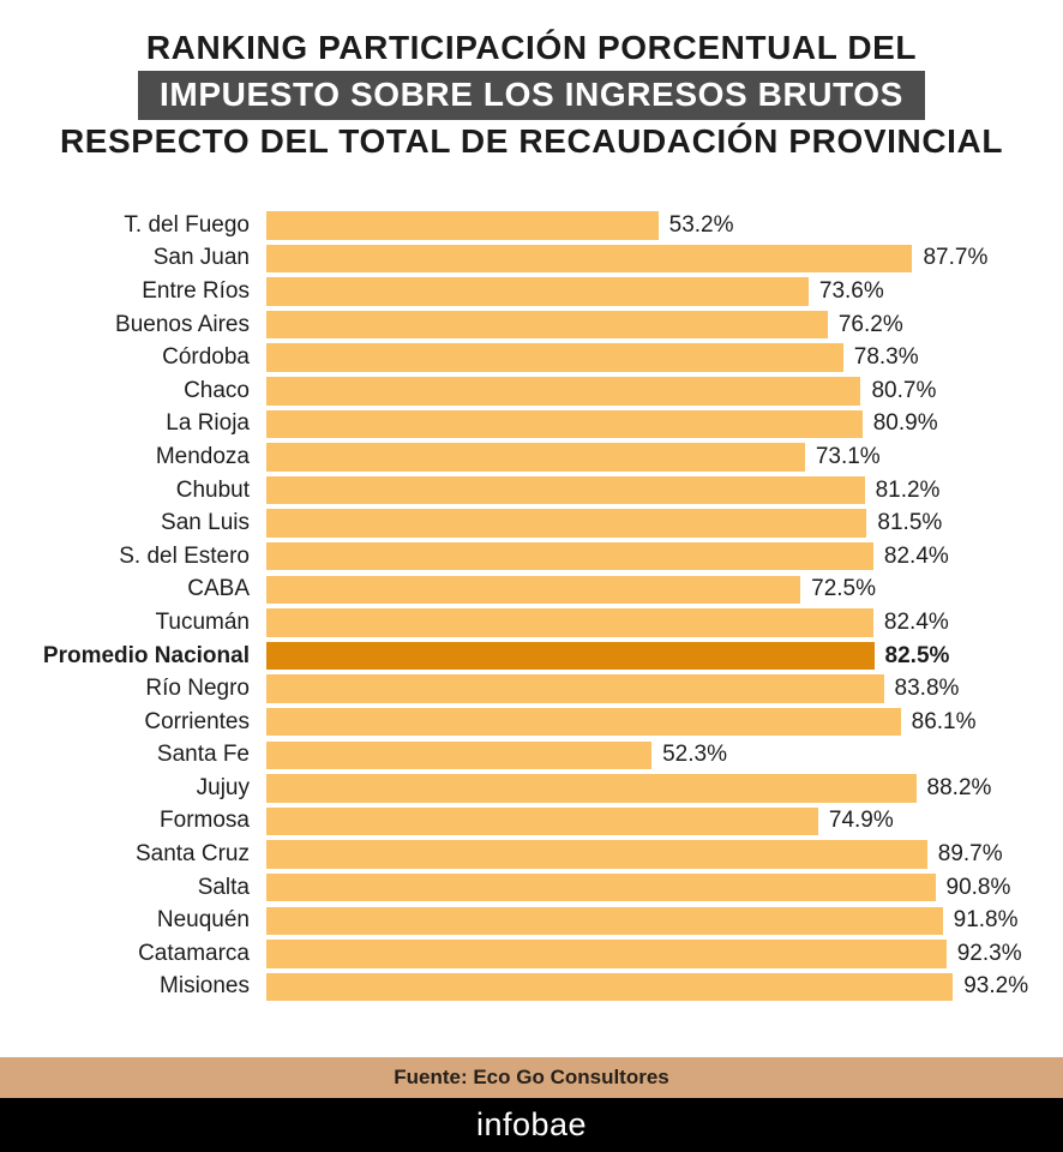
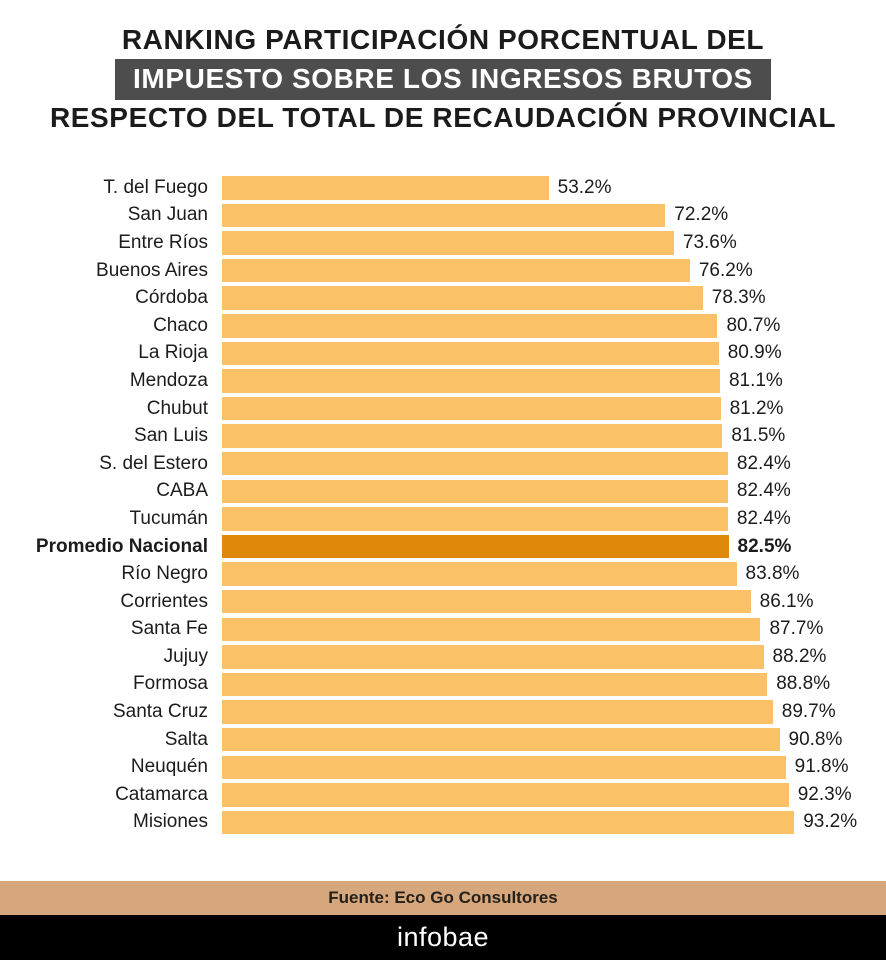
San Juan: 87.7% -> 72.2%
Mendoza: 73.1% -> 81.1%
CABA: 72.5% -> 82.4%
Santa Fe: 52.3% -> 87.7%
Formosa: 74.9% -> 88.8%
